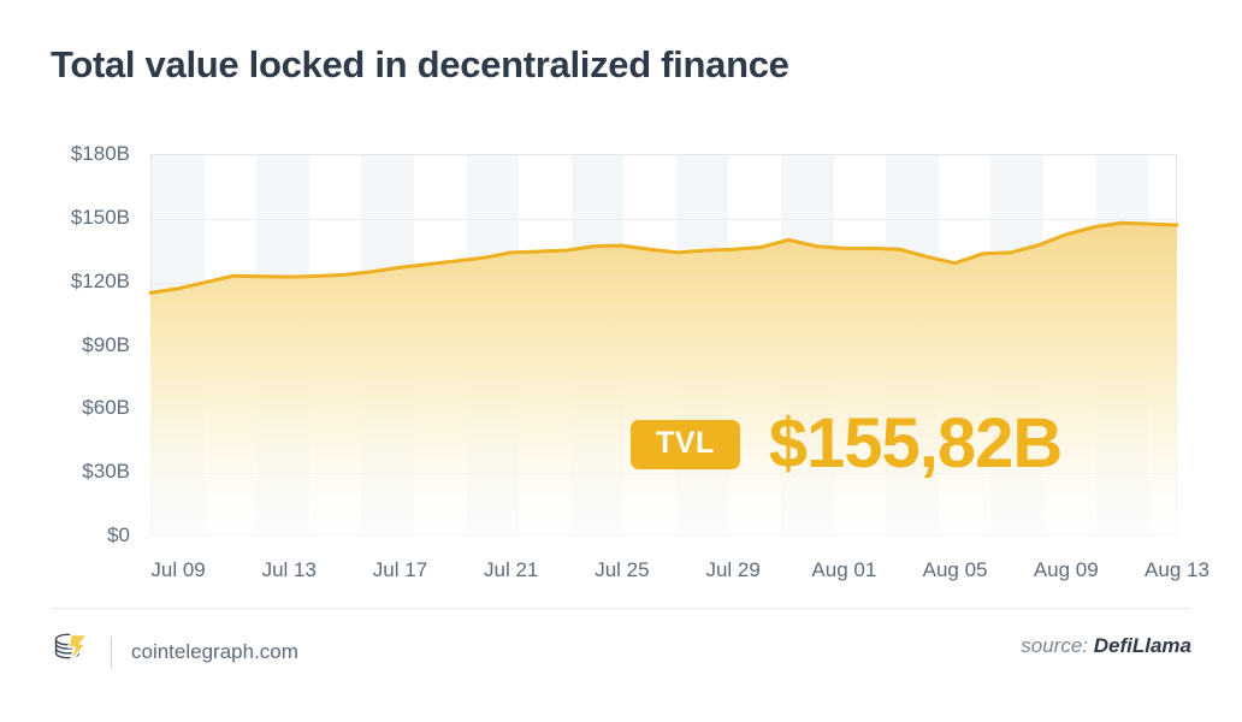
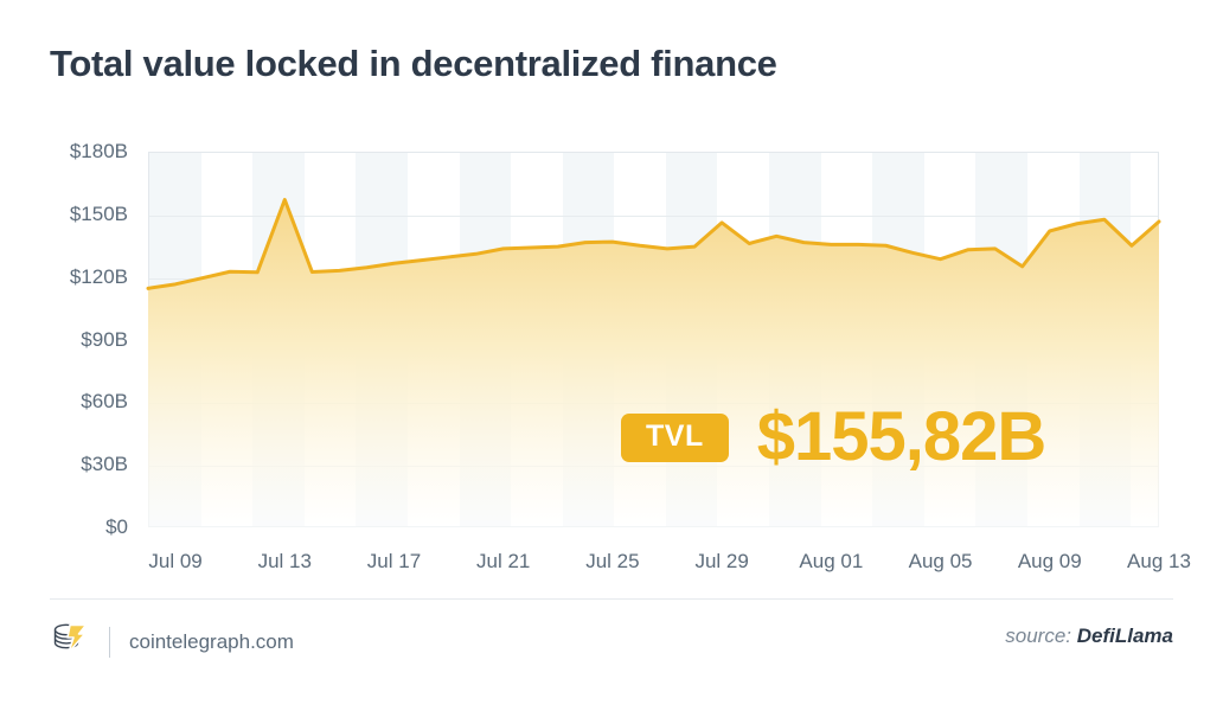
Jul 13: $122B -> $157B
Jul 29: $135B -> $146B
Aug 09: $137B -> $125B
Aug 13: $147B -> $135B
